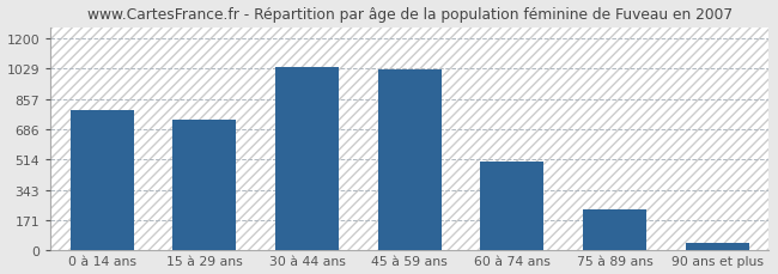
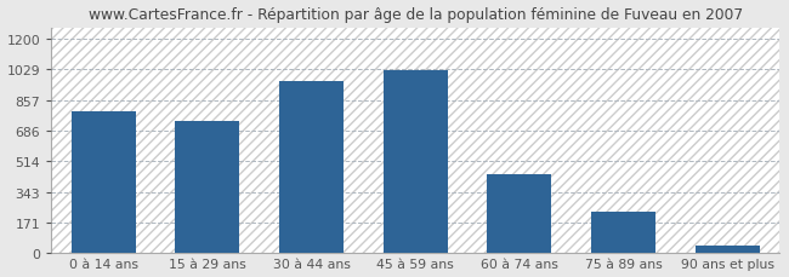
30 à 44 ans: 1040 -> 960
60 à 74 ans: 500 -> 440
